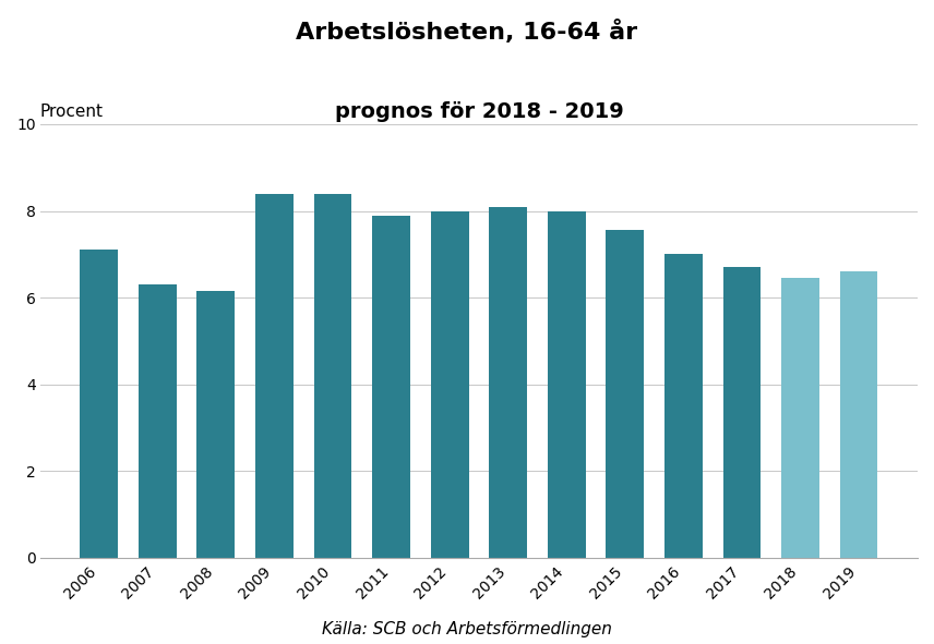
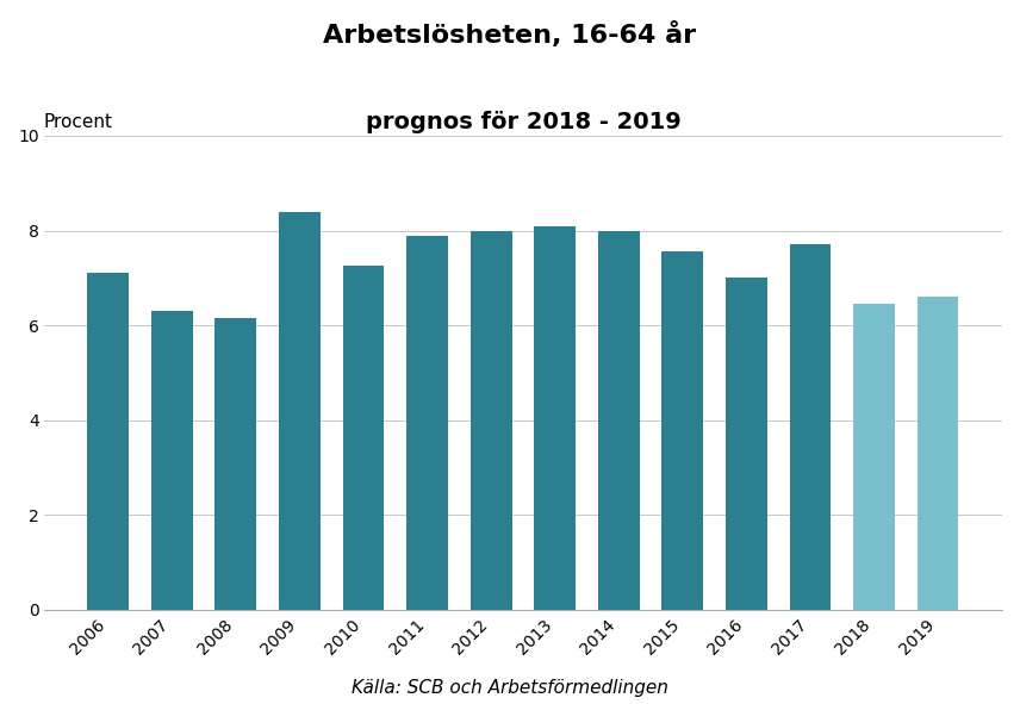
2010: 8.40 -> 7.25
2017: 6.70 -> 7.70
